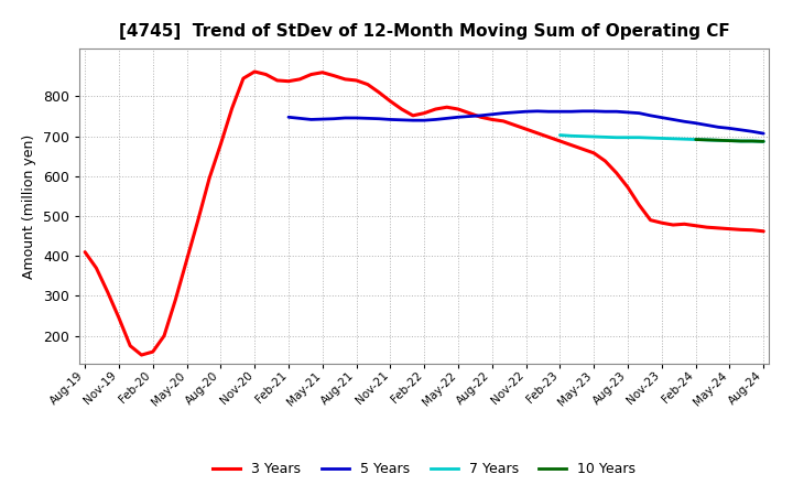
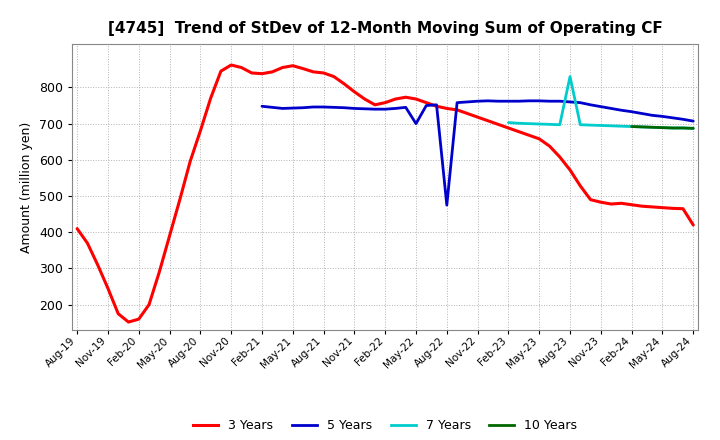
5 Years/May-22: 748 -> 700
5 Years/Aug-22: 755 -> 475
7 Years/Aug-23: 697 -> 830
3 Years/Aug-24: 462 -> 420
